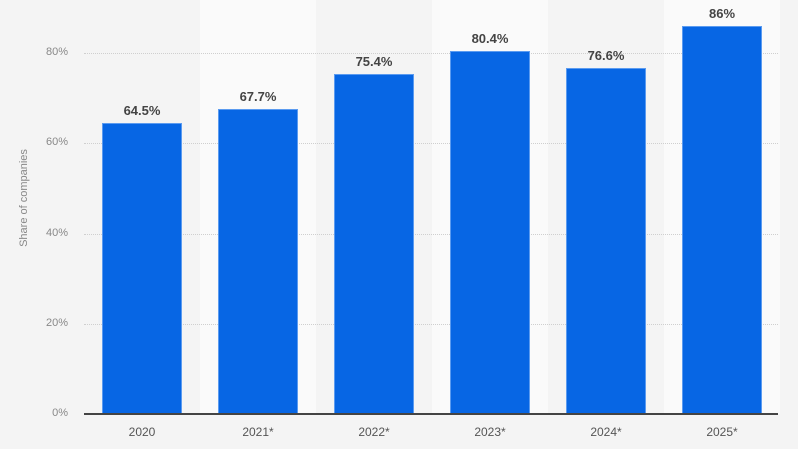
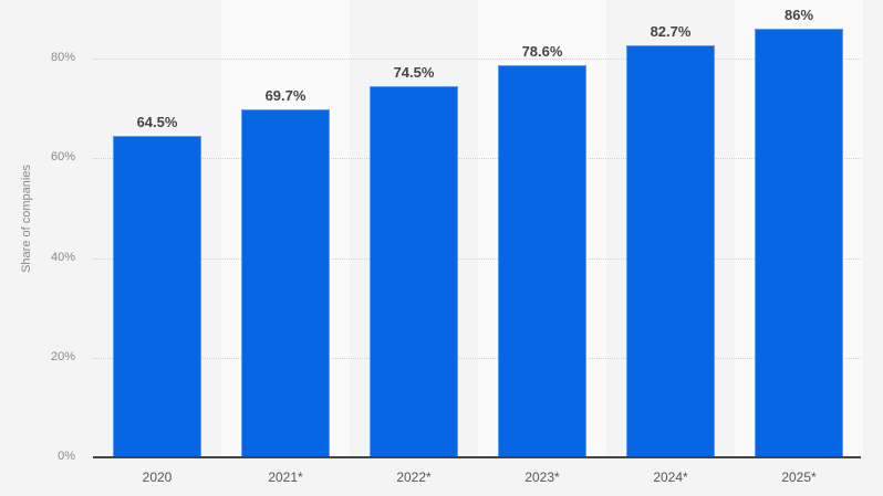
2021*: 67.7% -> 69.7%
2022*: 75.4% -> 74.5%
2023*: 80.4% -> 78.6%
2024*: 76.6% -> 82.7%
